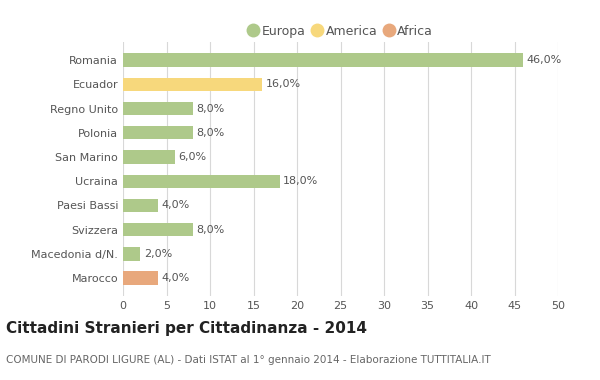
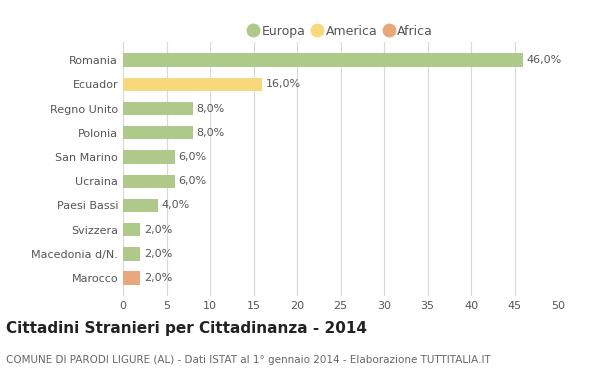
Ucraina: 18,0% -> 6,0%
Svizzera: 8,0% -> 2,0%
Marocco: 4,0% -> 2,0%
